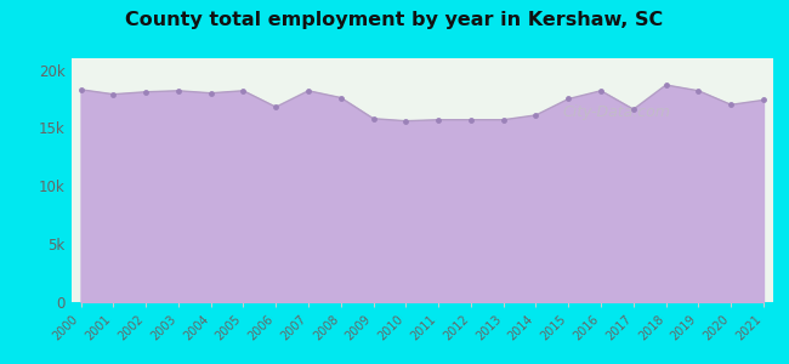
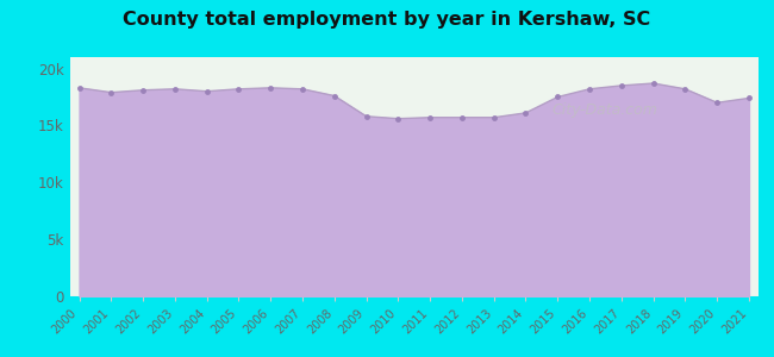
2006: 16.8k -> 18.3k
2017: 16.6k -> 18.5k
